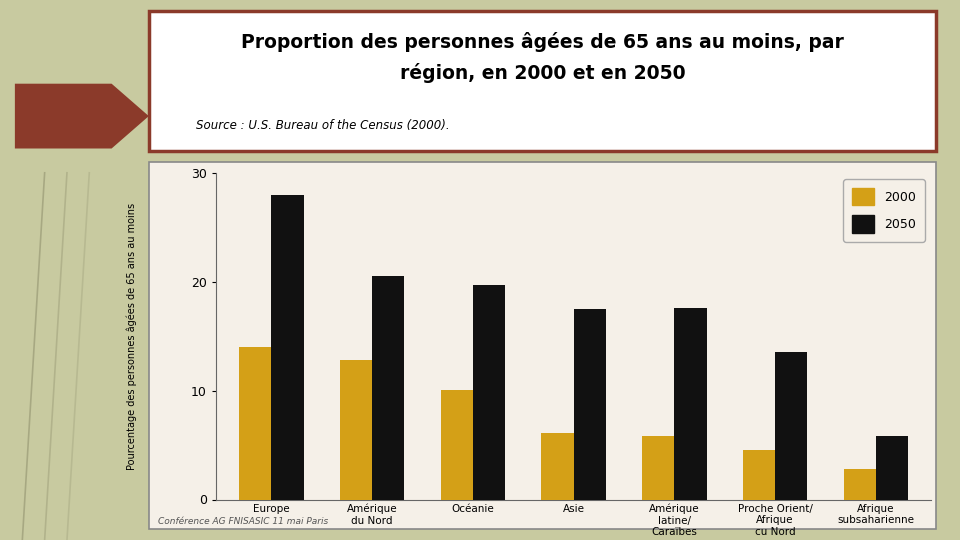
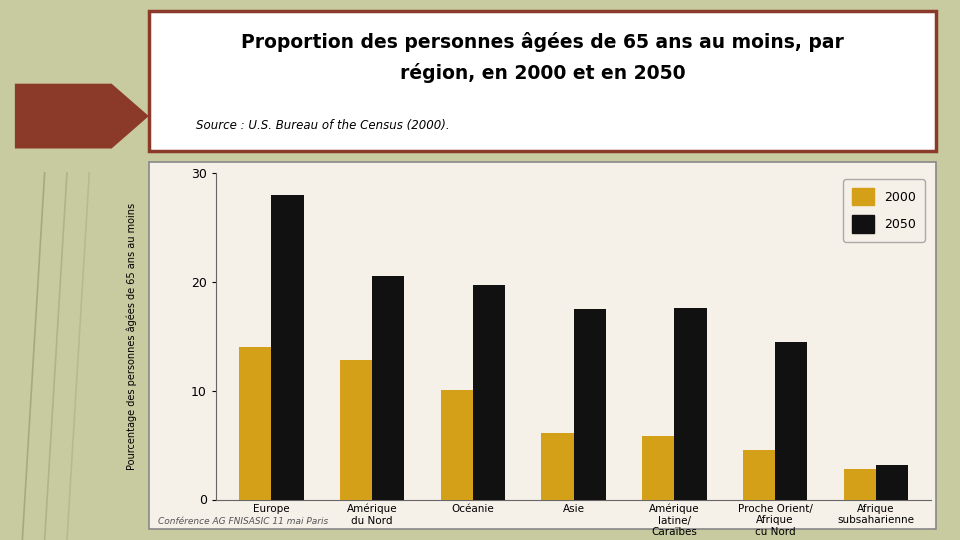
2050/Proche Orient/ Afrique cu Nord: 13.5 -> 14.5
2050/Afrique subsaharienne: 5.8 -> 3.2
